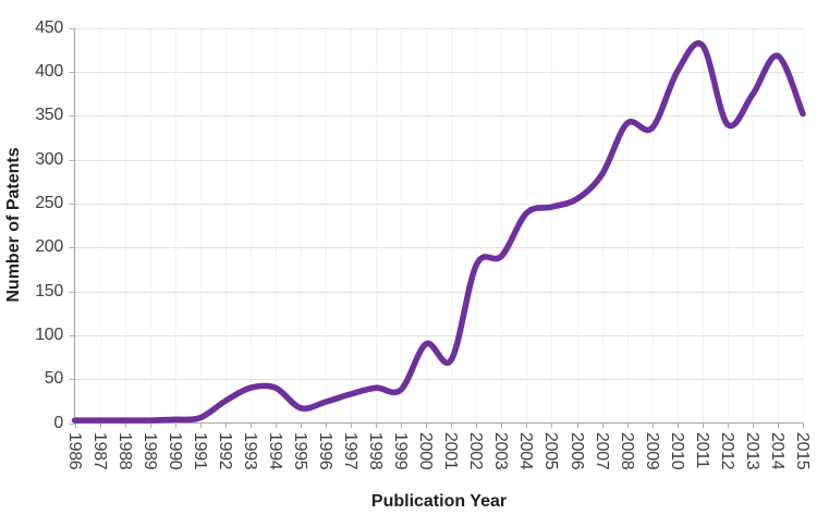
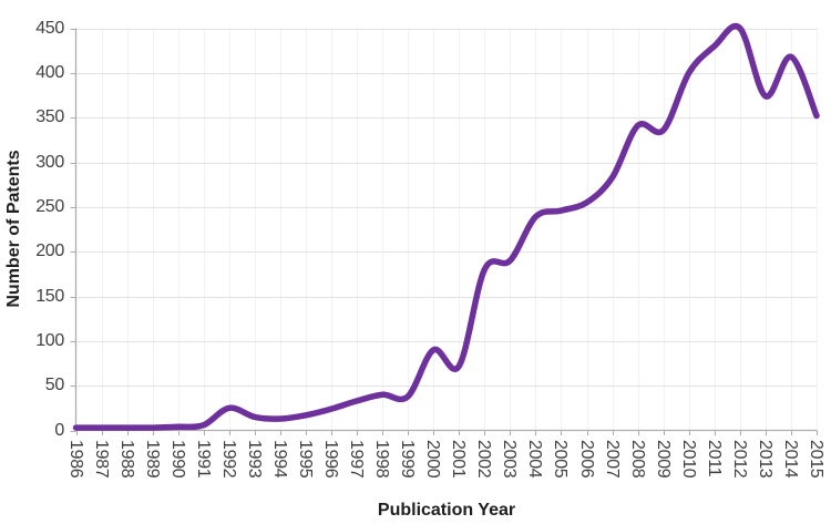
1993: 40 -> 20
1994: 40 -> 10
2012: 340 -> 450
